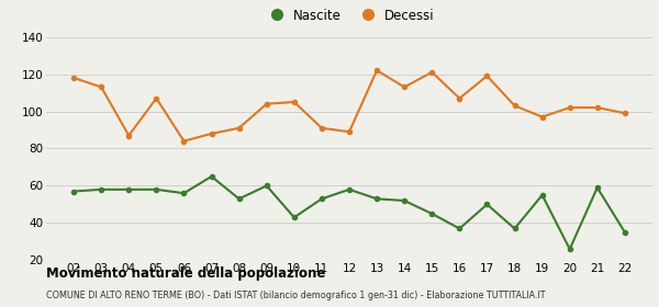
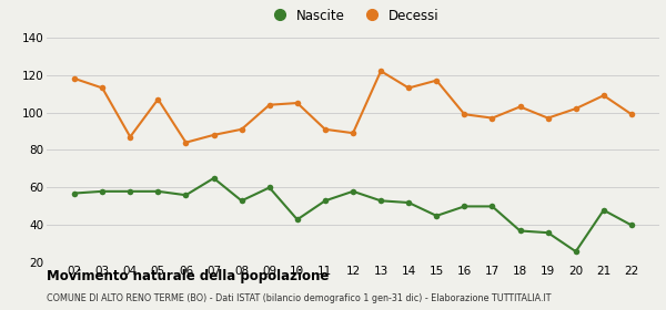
Decessi/15: 121 -> 117
Nascite/16: 37 -> 50
Decessi/16: 107 -> 99
Decessi/17: 119 -> 97
Nascite/19: 55 -> 36
Nascite/21: 59 -> 48
Decessi/21: 102 -> 109
Nascite/22: 35 -> 40
